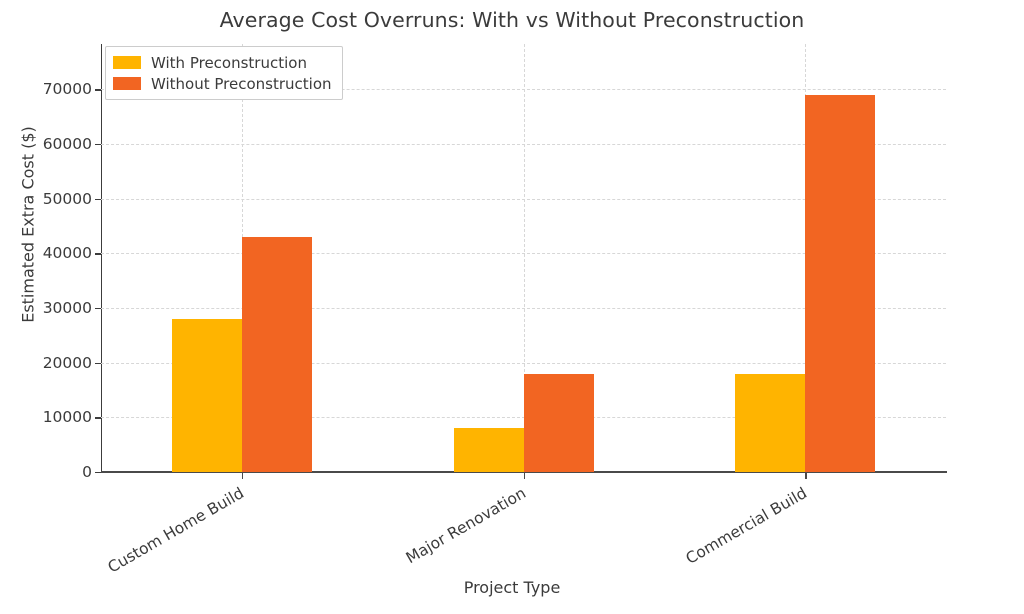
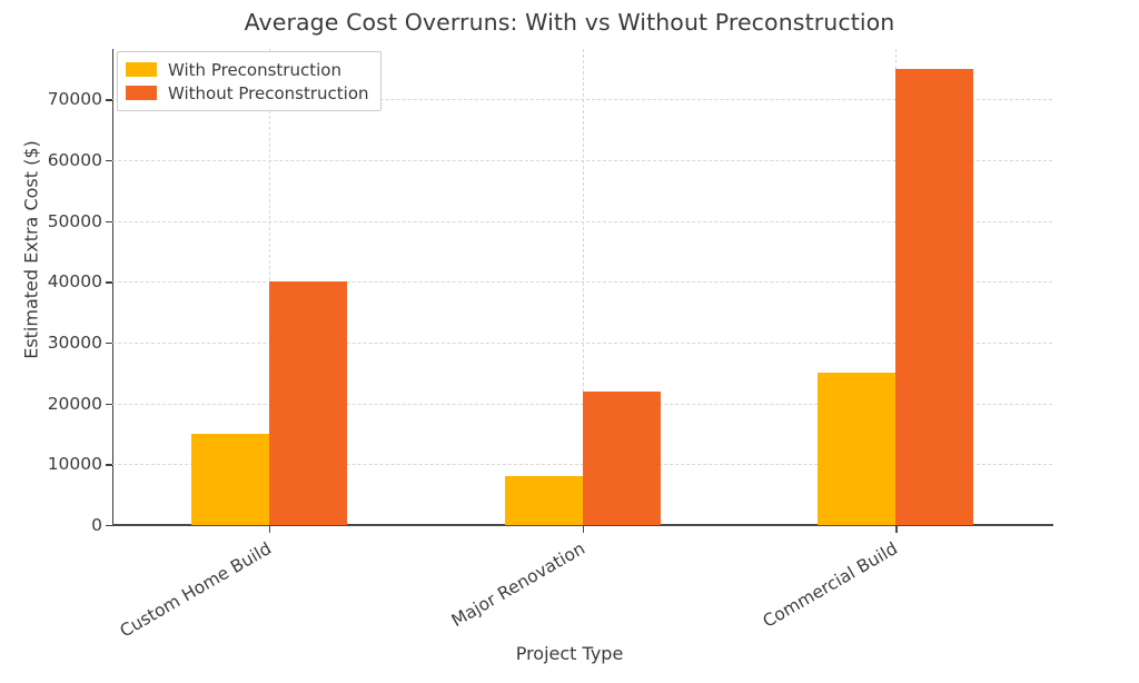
With Preconstruction/Custom Home Build: 28000 -> 15000
Without Preconstruction/Custom Home Build: 43000 -> 40000
Without Preconstruction/Major Renovation: 18000 -> 22000
With Preconstruction/Commercial Build: 18000 -> 25000
Without Preconstruction/Commercial Build: 69000 -> 75000
